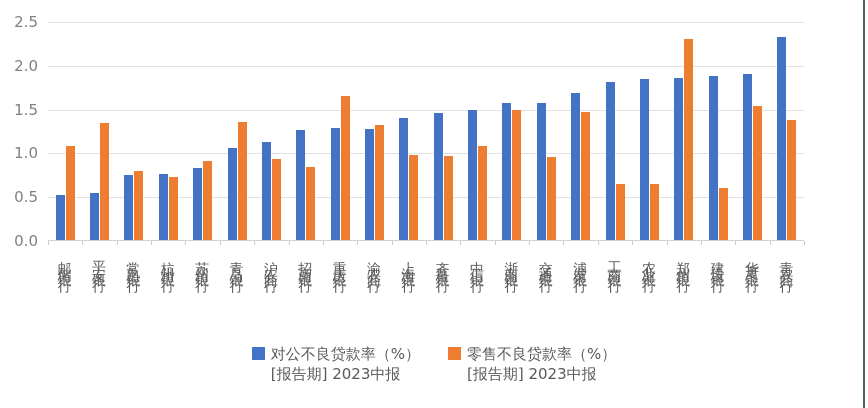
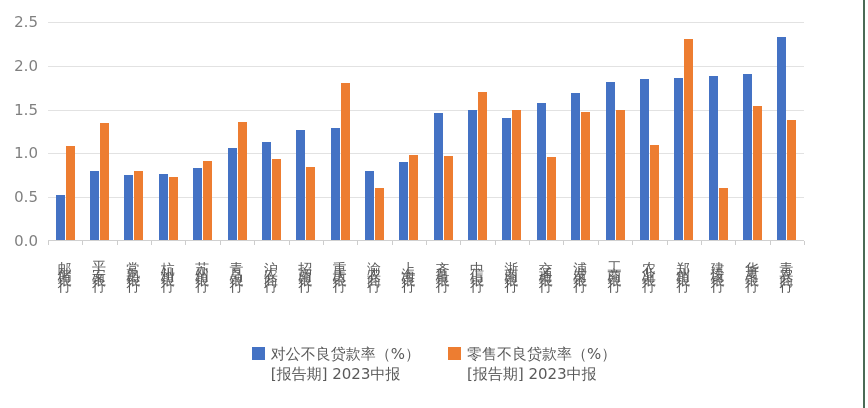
对公不良贷款率（%）[报告期] 2023中报/平安银行: 0.6 -> 0.8
零售不良贷款率（%）[报告期] 2023中报/重庆银行: 1.6 -> 1.8
对公不良贷款率（%）[报告期] 2023中报/渝农商行: 1.3 -> 0.8
零售不良贷款率（%）[报告期] 2023中报/渝农商行: 1.3 -> 0.6
对公不良贷款率（%）[报告期] 2023中报/上海银行: 1.4 -> 0.9
零售不良贷款率（%）[报告期] 2023中报/中信银行: 1.1 -> 1.7
对公不良贷款率（%）[报告期] 2023中报/浙商银行: 1.6 -> 1.4
零售不良贷款率（%）[报告期] 2023中报/工商银行: 0.7 -> 1.5
零售不良贷款率（%）[报告期] 2023中报/农业银行: 0.7 -> 1.1
